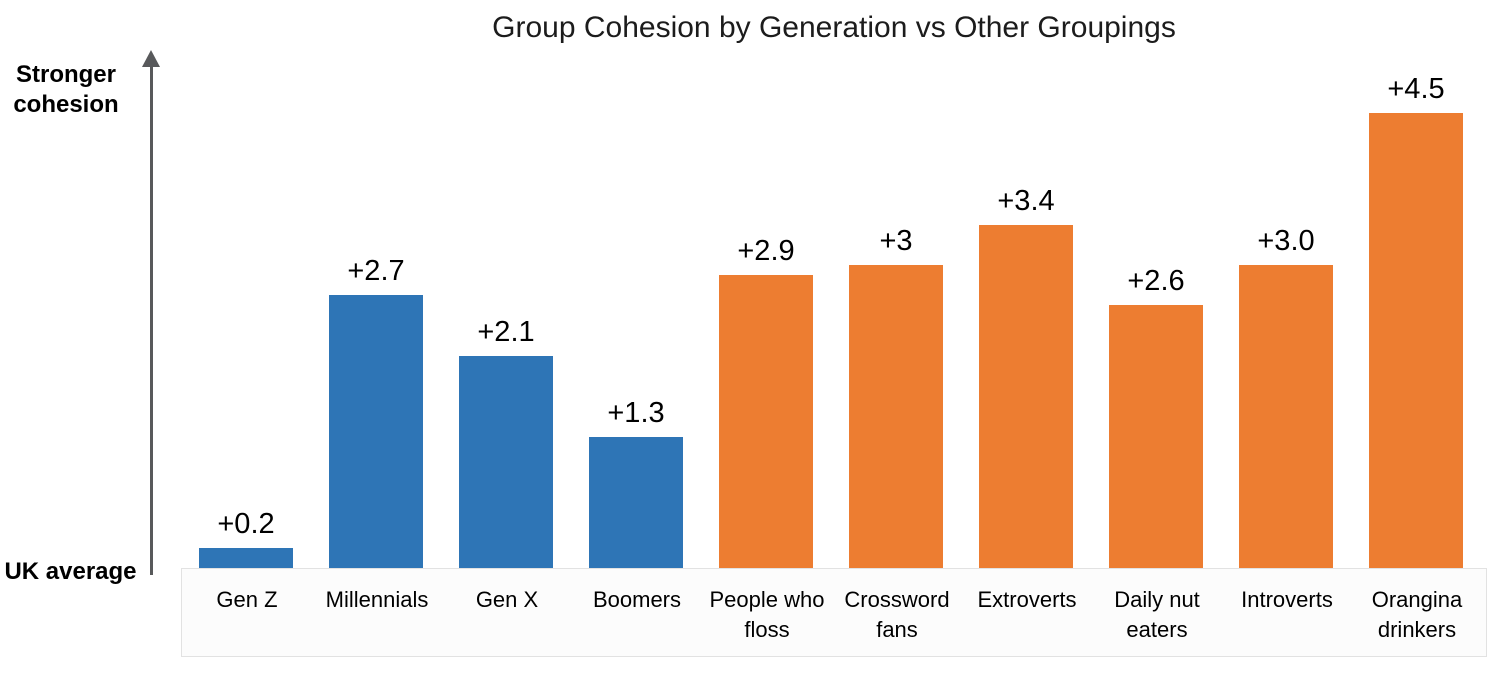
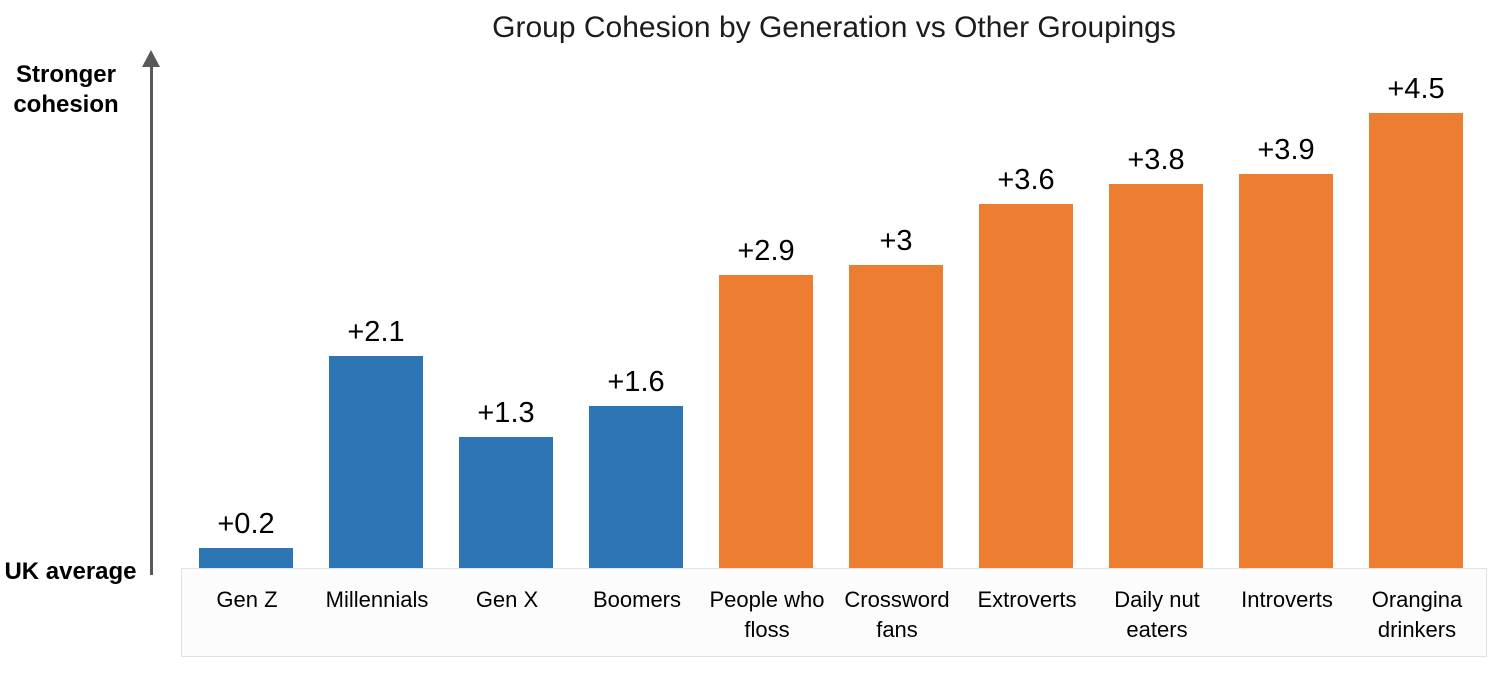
Millennials: +2.7 -> +2.1
Gen X: +2.1 -> +1.3
Boomers: +1.3 -> +1.6
Extroverts: +3.4 -> +3.6
Daily nut eaters: +2.6 -> +3.8
Introverts: +3.0 -> +3.9
